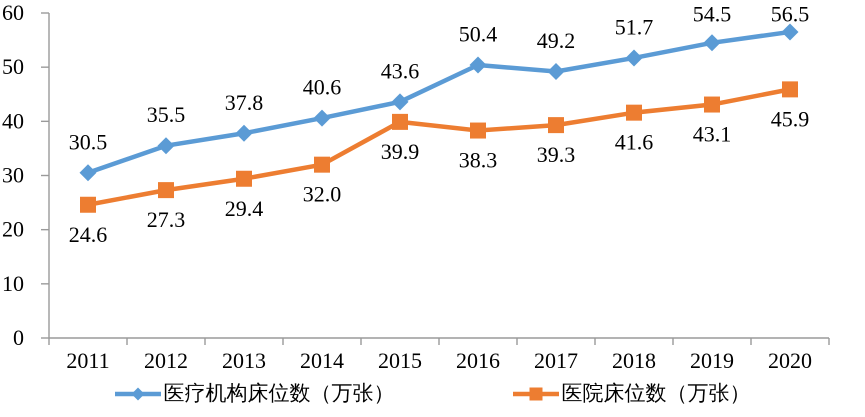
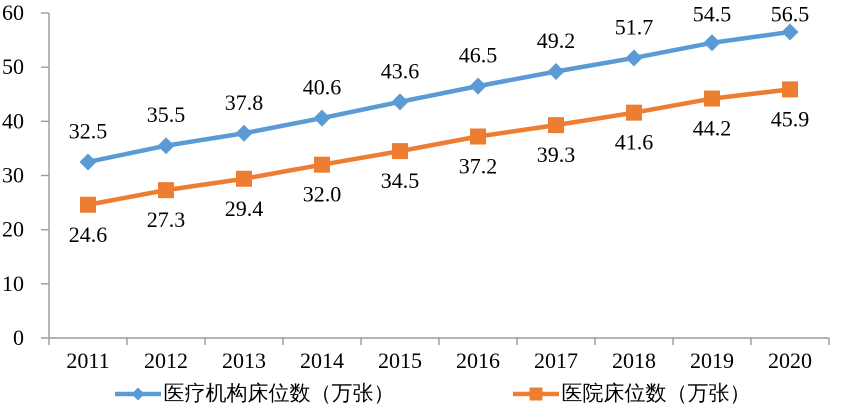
医疗机构床位数（万张）/2011: 30.5 -> 32.5
医院床位数（万张）/2015: 39.9 -> 34.5
医疗机构床位数（万张）/2016: 50.4 -> 46.5
医院床位数（万张）/2016: 38.3 -> 37.2
医院床位数（万张）/2019: 43.1 -> 44.2
